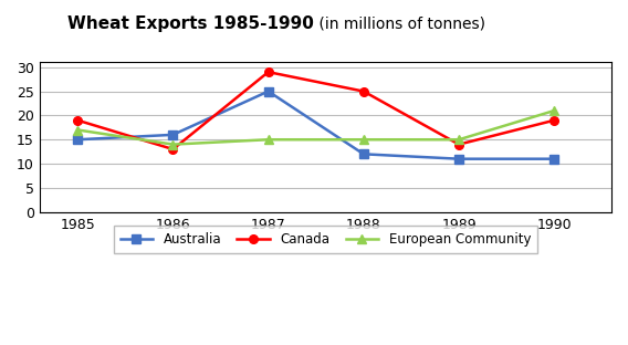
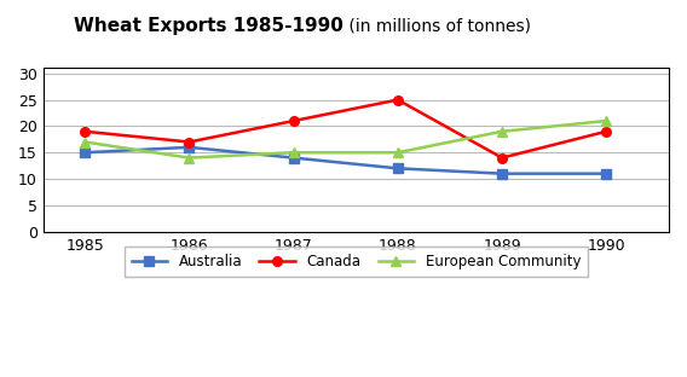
Canada/1986: 13 -> 17
Australia/1987: 25 -> 14
Canada/1987: 29 -> 21
European Community/1989: 15 -> 19
